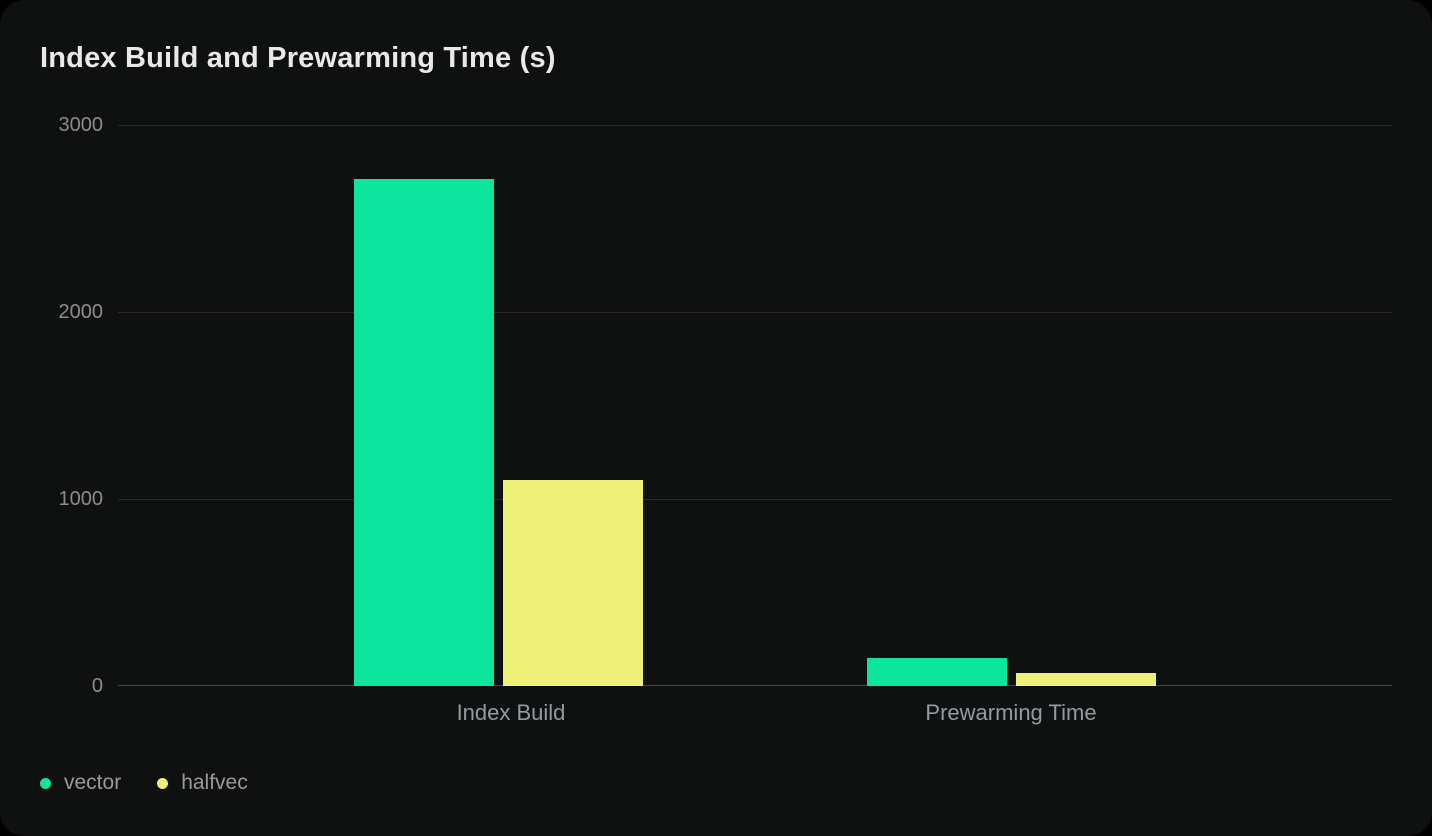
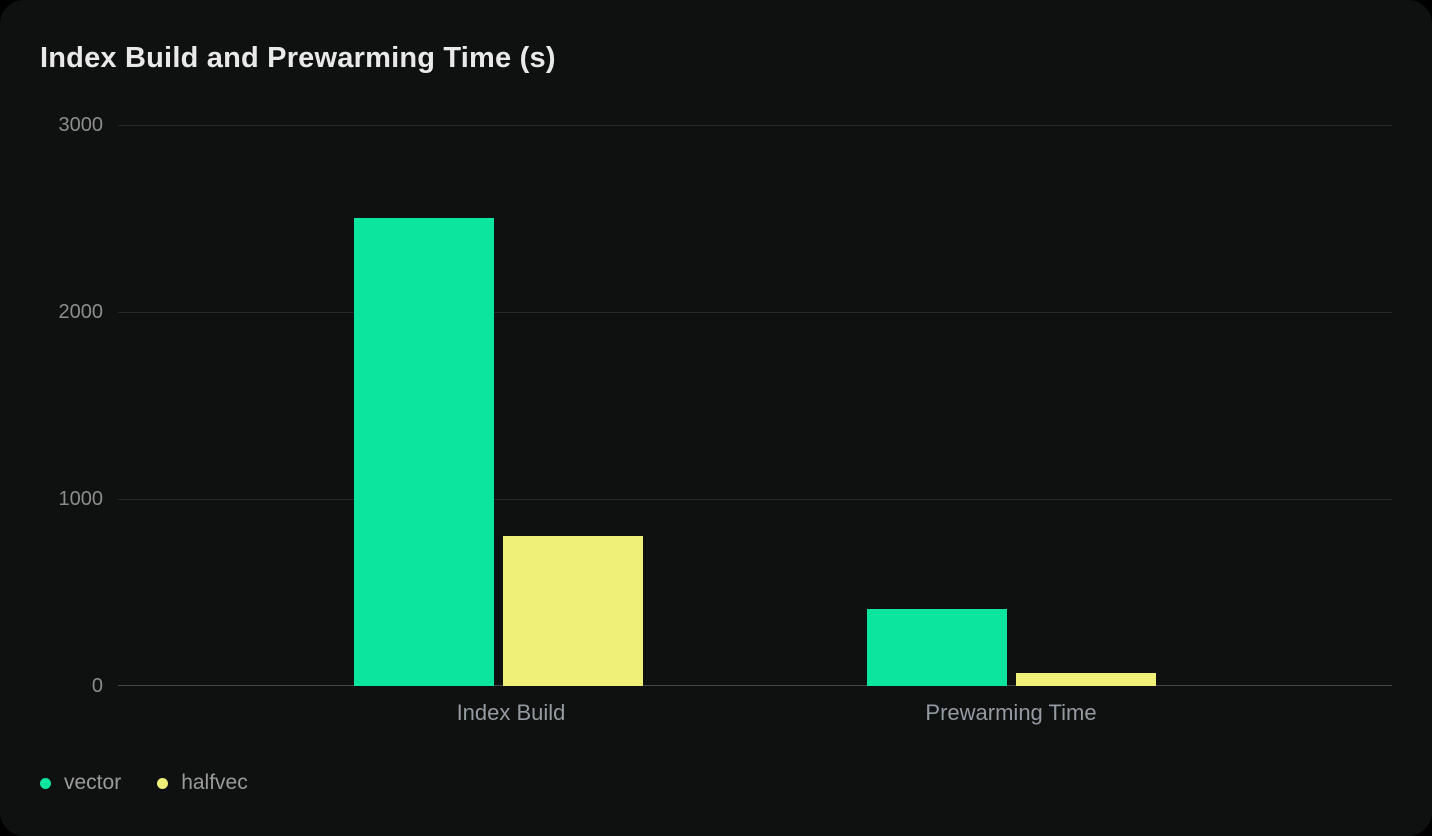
vector/Index Build: 2710 -> 2500
halfvec/Index Build: 1100 -> 800
vector/Prewarming Time: 150 -> 410
